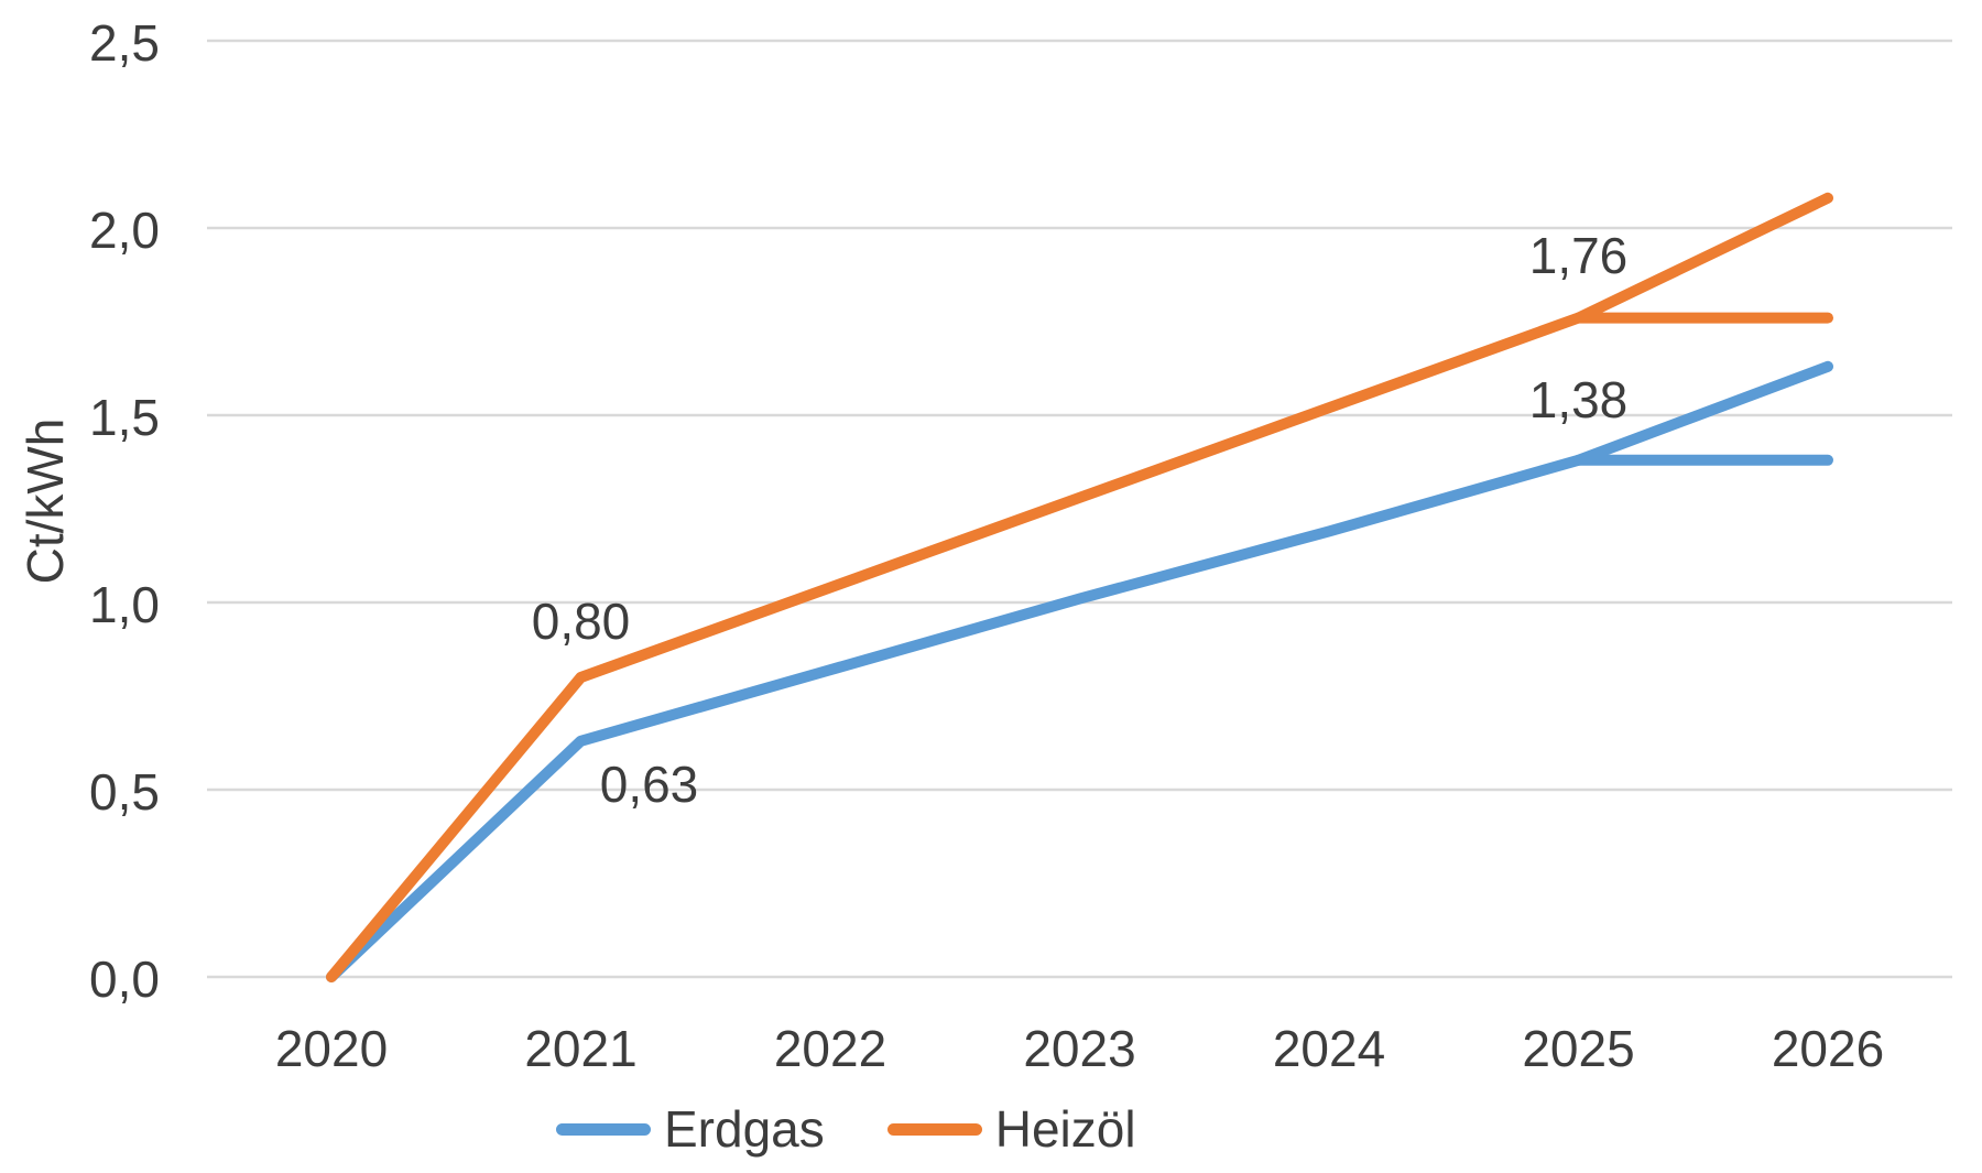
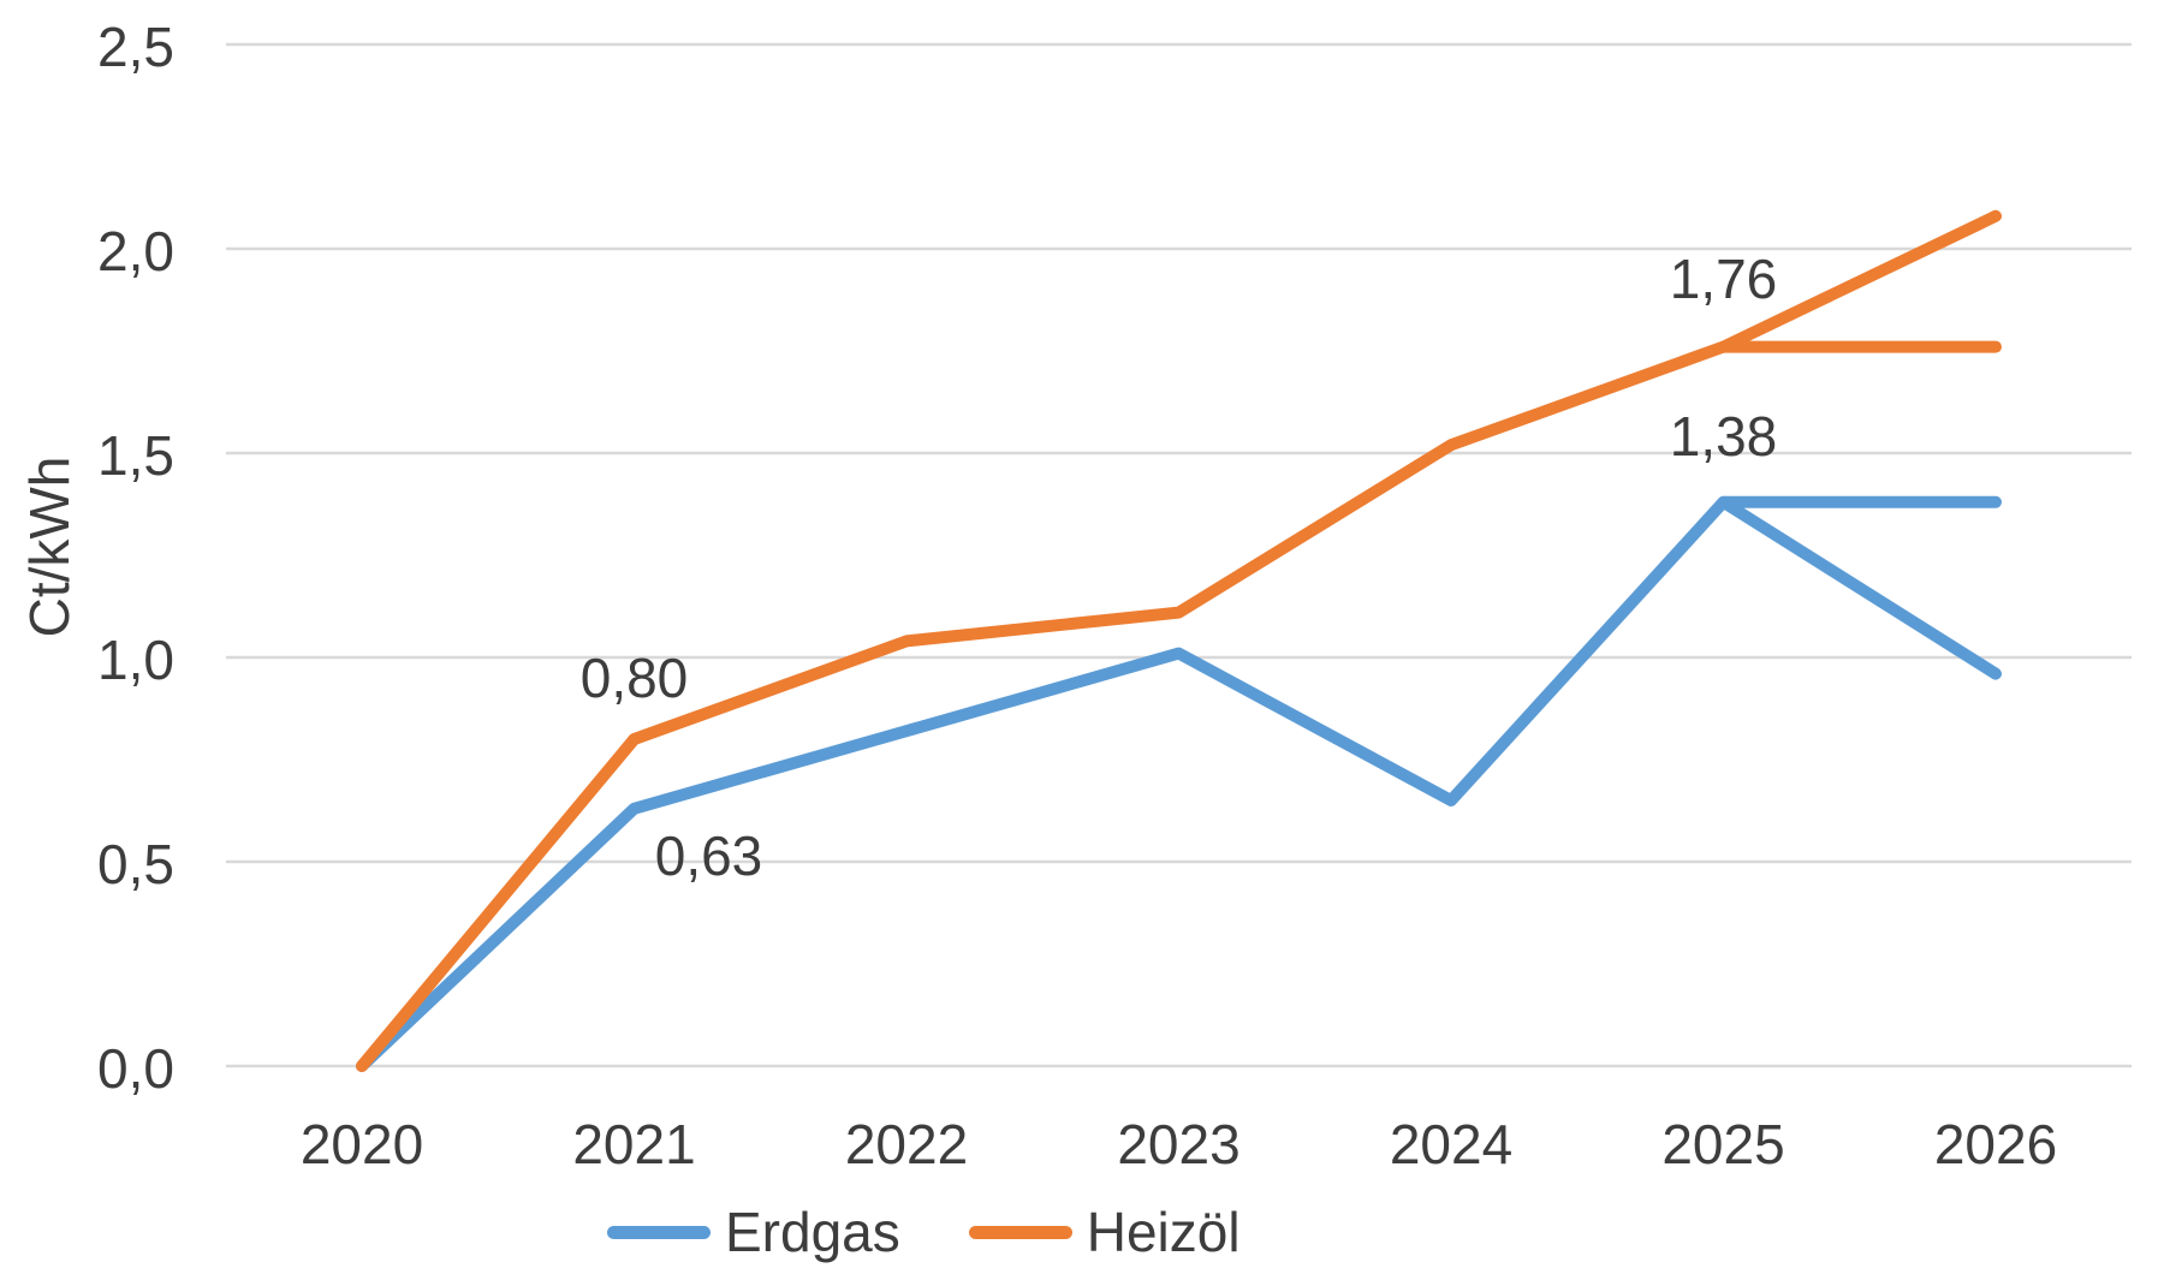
Heizöl/2023: 1,28 -> 1,11
Erdgas/2024: 1,19 -> 0,65
Erdgas/2026: 1,63 -> 0,96
